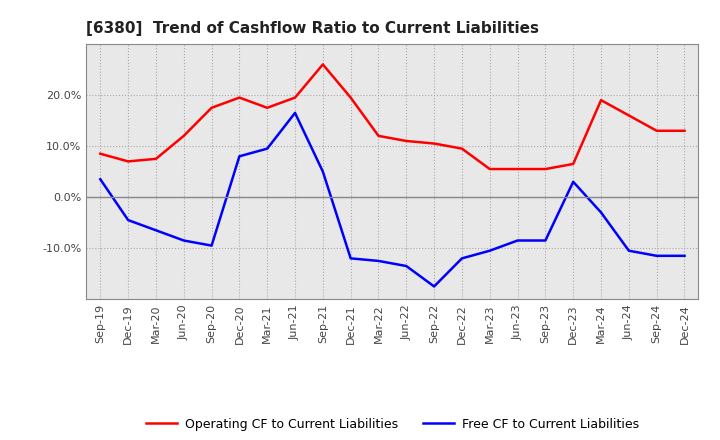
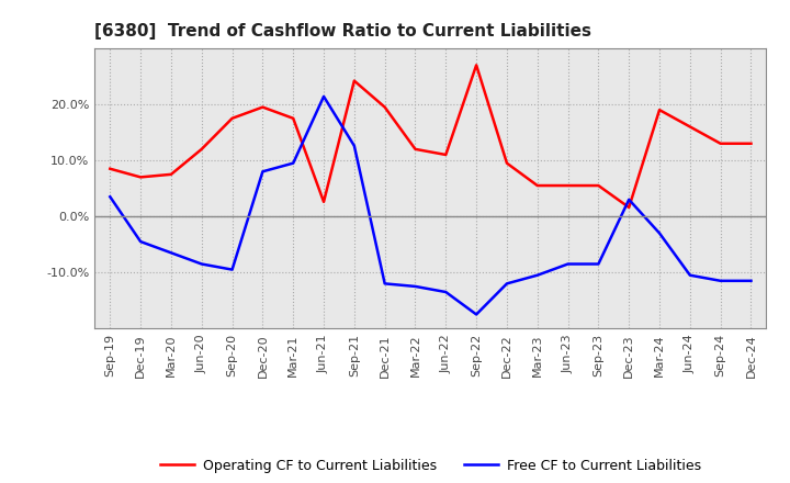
Operating CF to Current Liabilities/Jun-21: 19.5% -> 2.6%
Free CF to Current Liabilities/Jun-21: 16.5% -> 21.4%
Operating CF to Current Liabilities/Sep-21: 26.0% -> 24.2%
Free CF to Current Liabilities/Sep-21: 5.0% -> 12.6%
Operating CF to Current Liabilities/Sep-22: 10.5% -> 27.0%
Operating CF to Current Liabilities/Dec-23: 6.5% -> 1.6%
